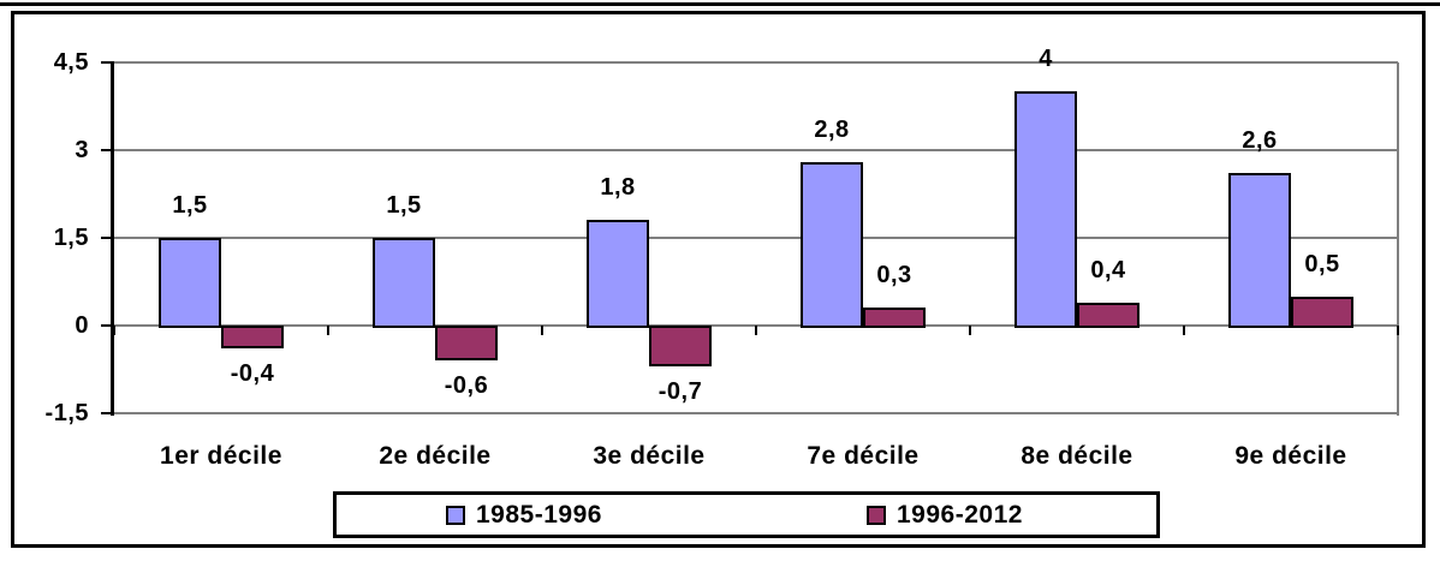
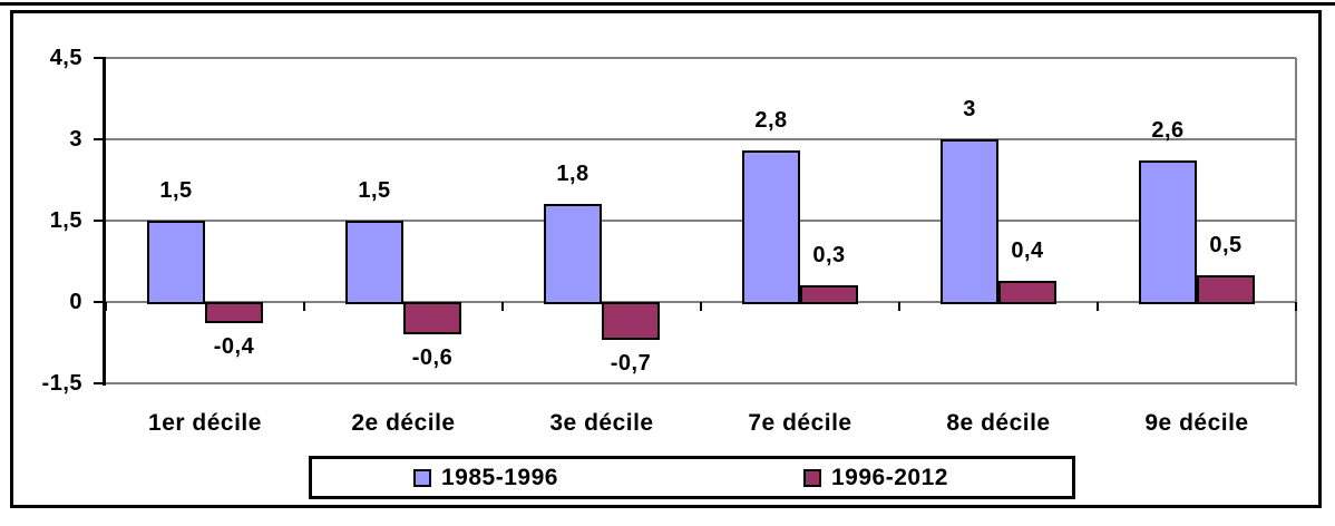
1985-1996/8e décile: 4 -> 3
